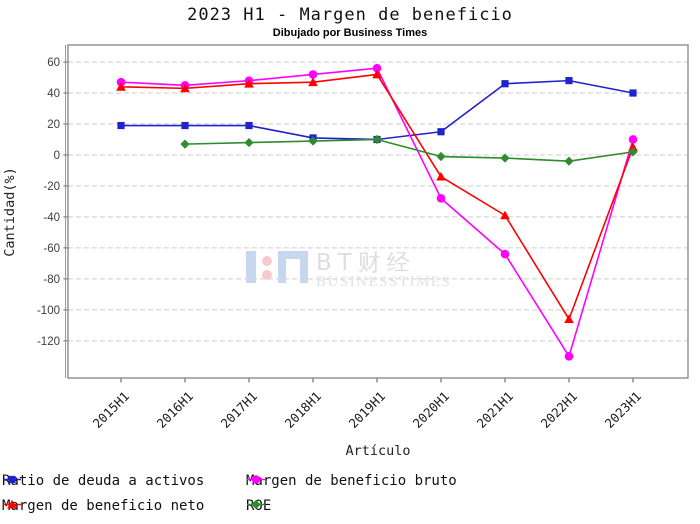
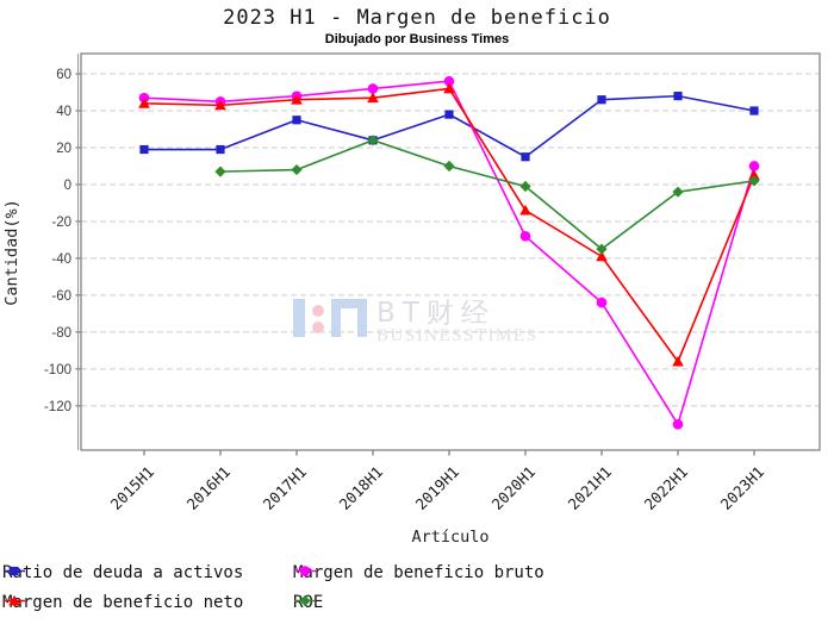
Ratio de deuda a activos/2017H1: 19 -> 35
Ratio de deuda a activos/2018H1: 11 -> 24
ROE/2018H1: 9 -> 24
Ratio de deuda a activos/2019H1: 10 -> 38
ROE/2021H1: -2 -> -35
Margen de beneficio neto/2022H1: -106 -> -96
